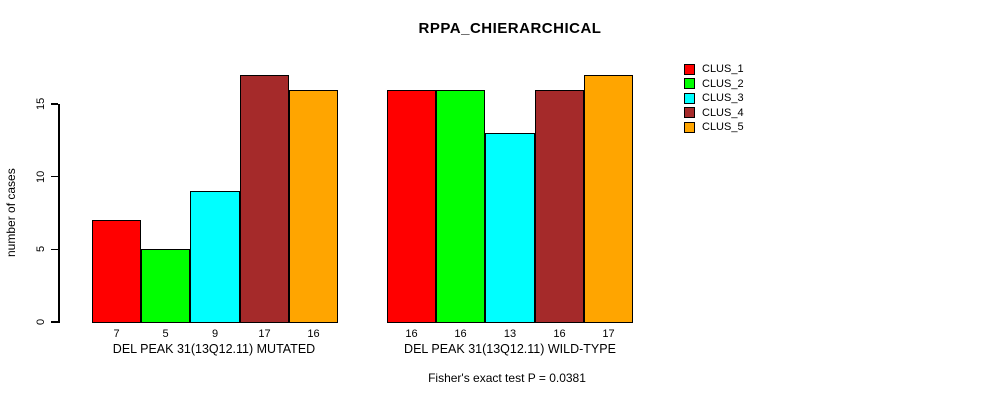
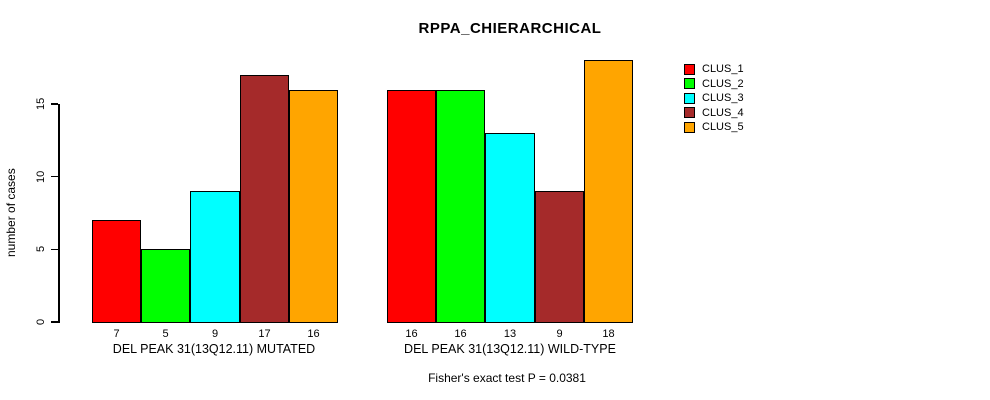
CLUS_4/DEL PEAK 31(13Q12.11) WILD-TYPE: 16 -> 9
CLUS_5/DEL PEAK 31(13Q12.11) WILD-TYPE: 17 -> 18
